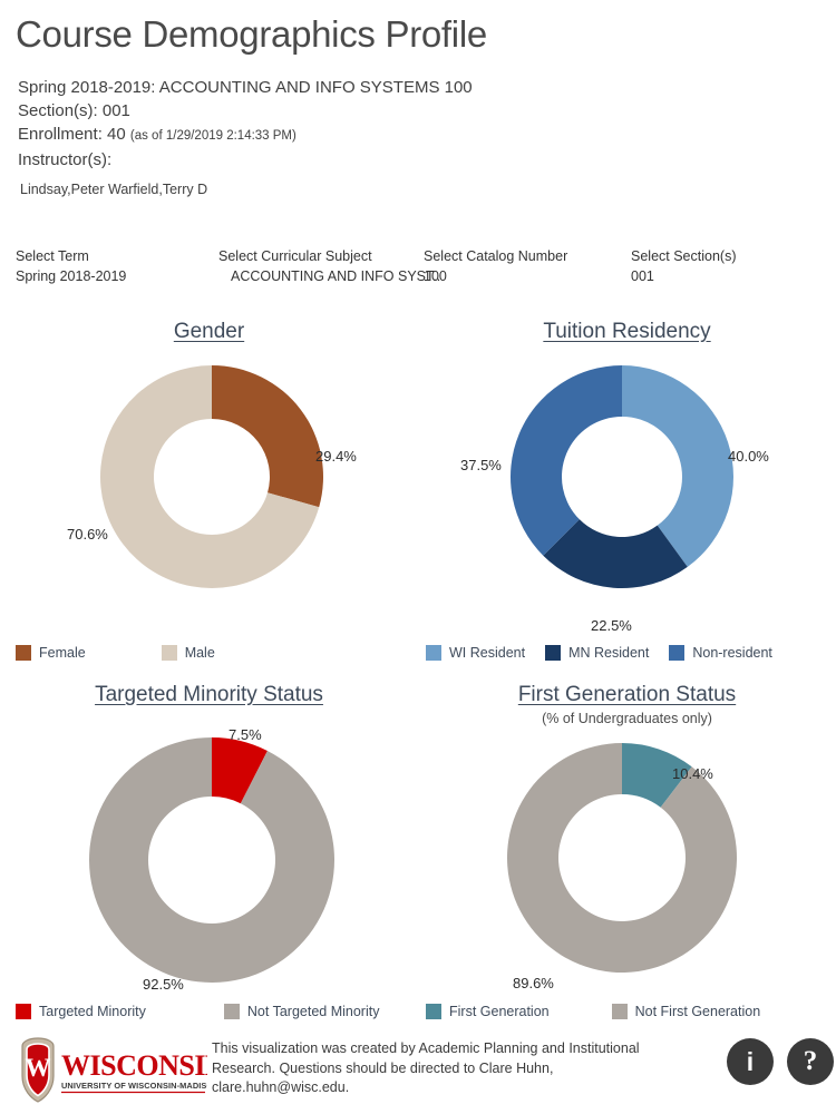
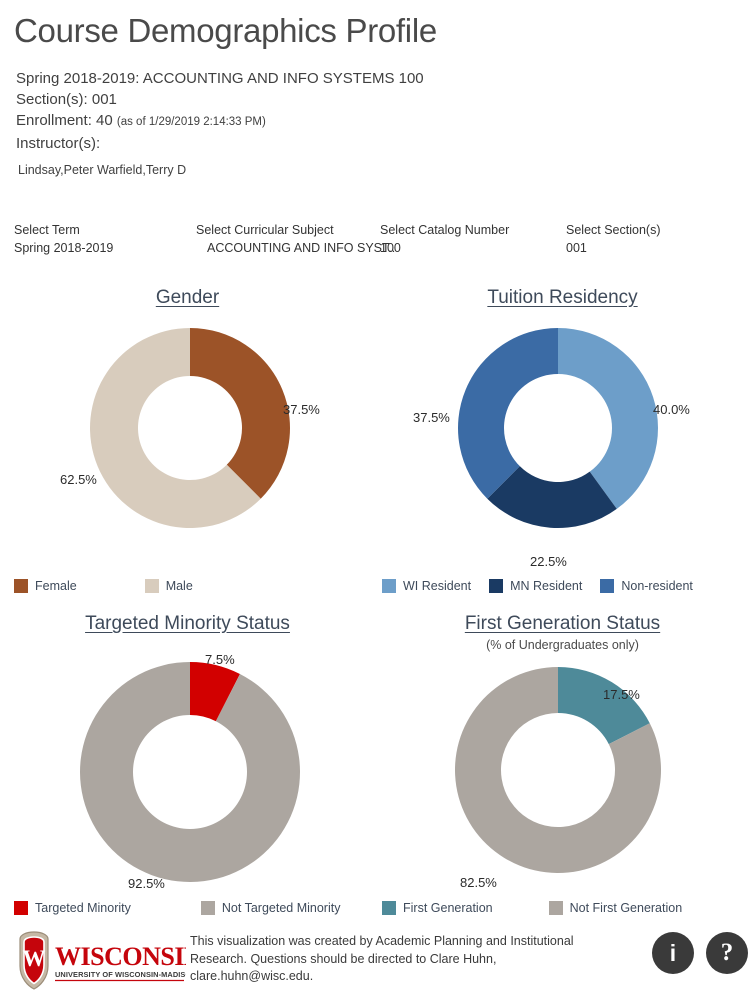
Gender/Female: 29.4% -> 37.5%
Gender/Male: 70.6% -> 62.5%
First Generation Status/First Generation: 10.4% -> 17.5%
First Generation Status/Not First Generation: 89.6% -> 82.5%
